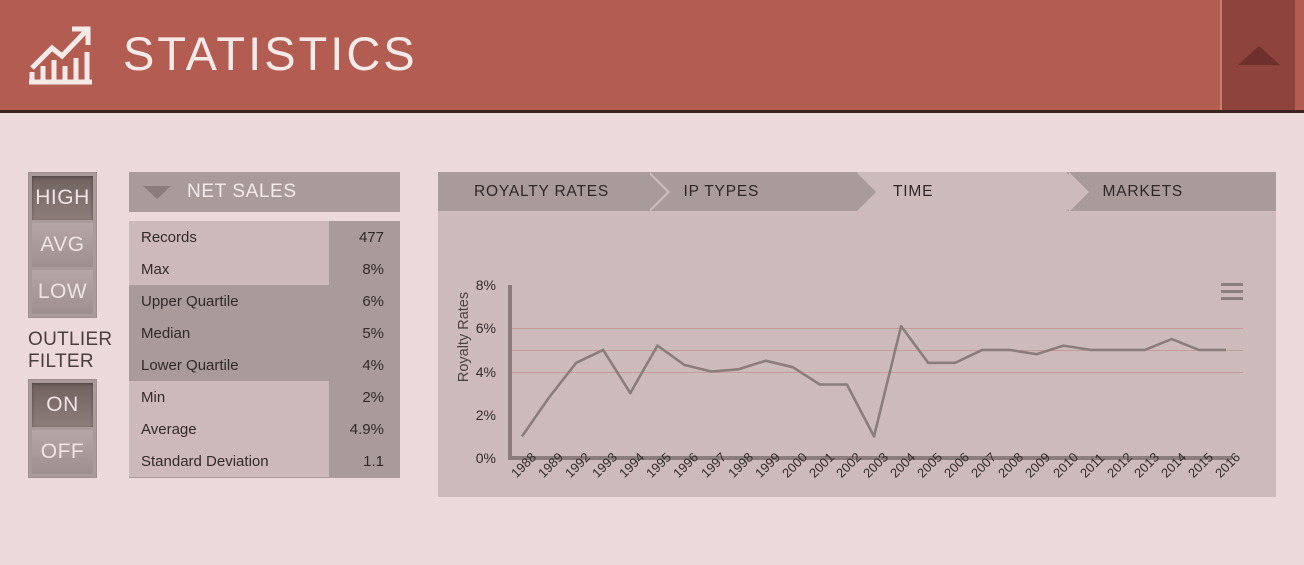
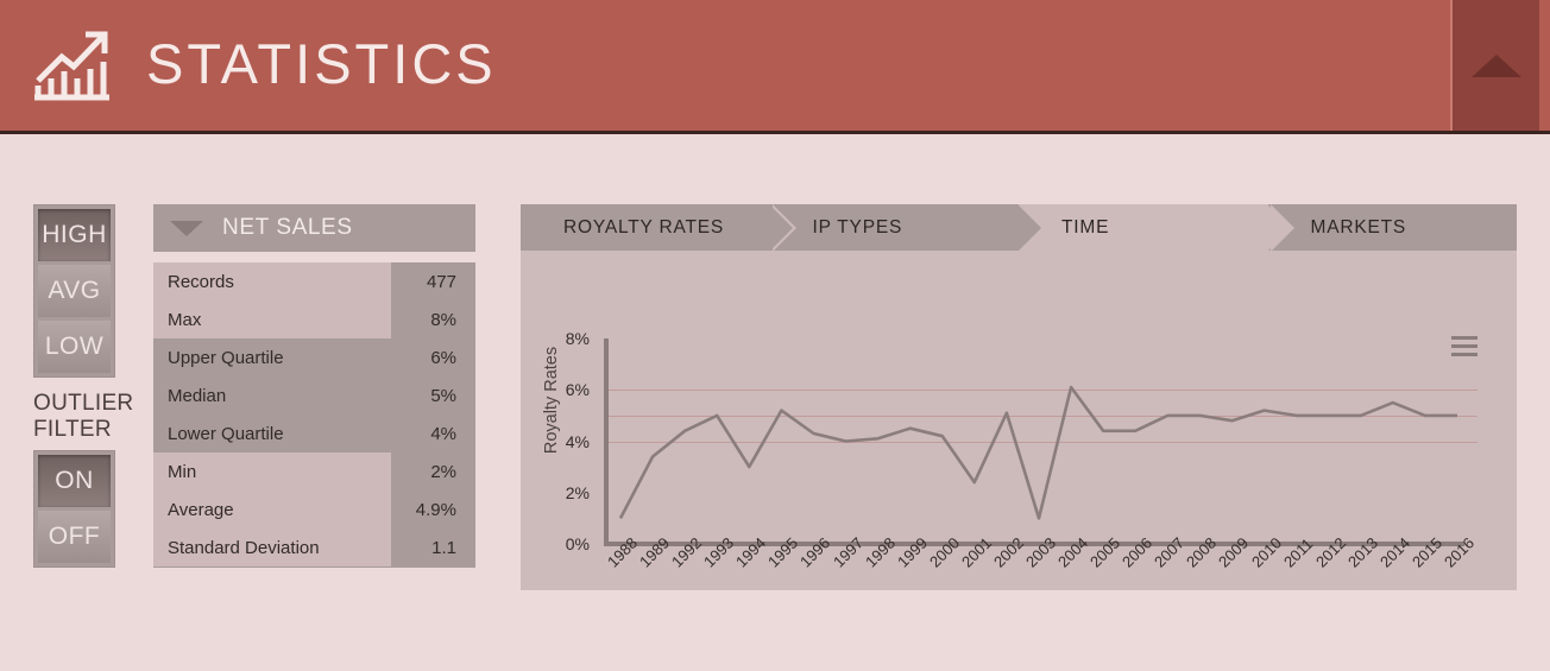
1989: 2.8% -> 3.4%
2001: 3.4% -> 2.4%
2002: 3.4% -> 5.1%
